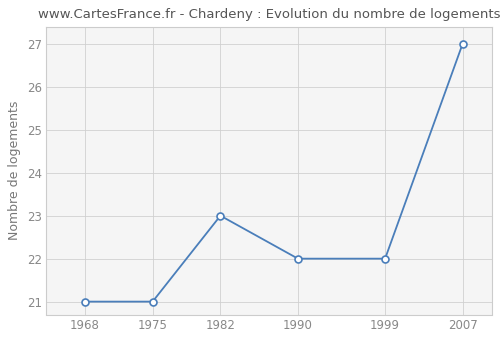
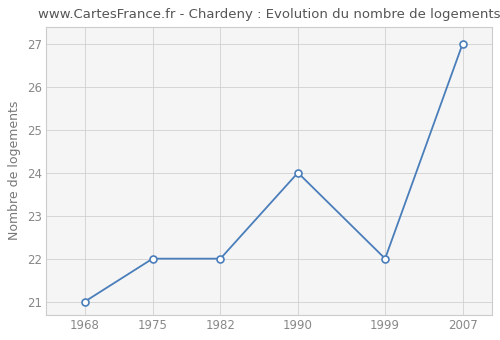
1975: 21 -> 22
1982: 23 -> 22
1990: 22 -> 24
